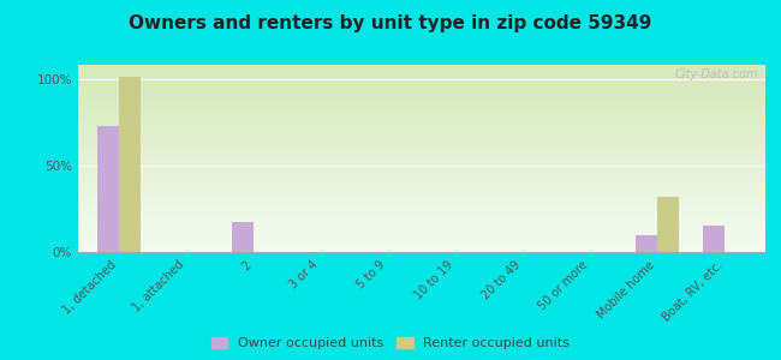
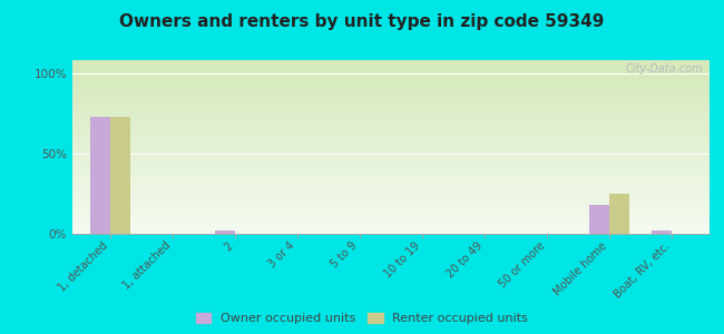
Renter occupied units/1, detached: 101% -> 73%
Owner occupied units/2: 17% -> 2%
Owner occupied units/Mobile home: 10% -> 18%
Renter occupied units/Mobile home: 32% -> 25%
Owner occupied units/Boat, RV, etc.: 15% -> 2%
